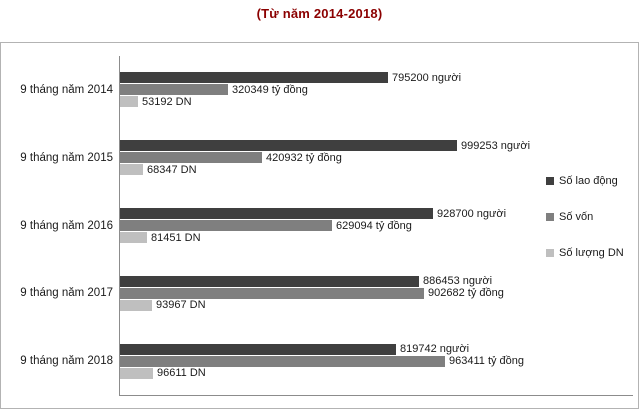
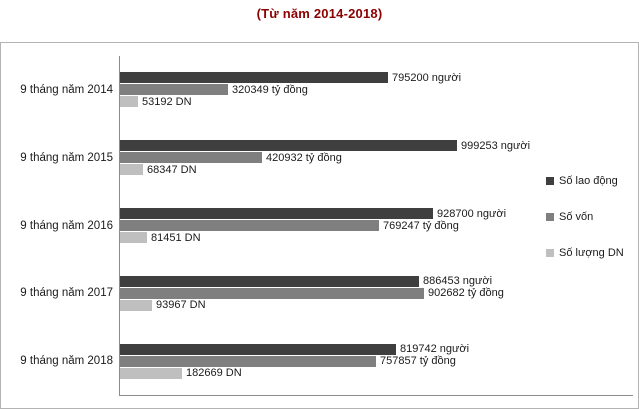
Số vốn/9 tháng năm 2016: 629094 -> 769247
Số vốn/9 tháng năm 2018: 963411 -> 757857
Số lượng DN/9 tháng năm 2018: 96611 -> 182669
